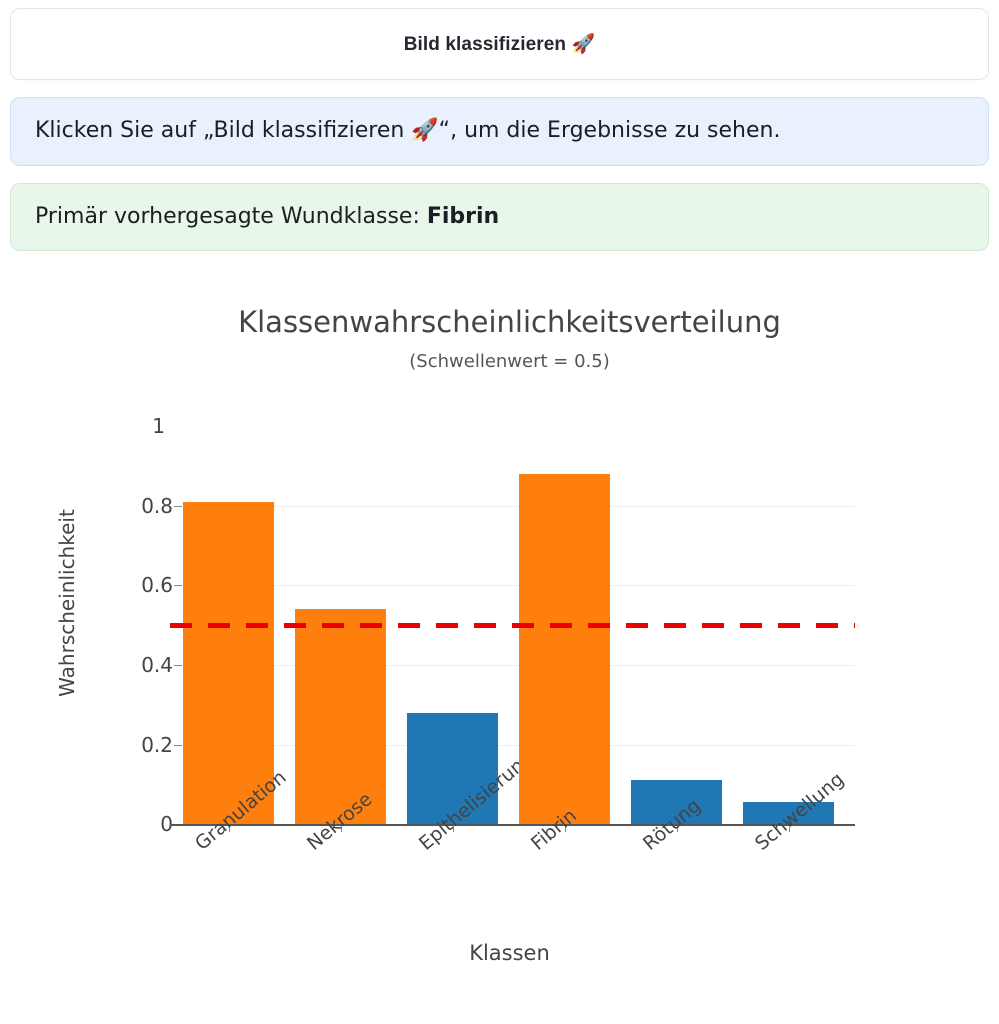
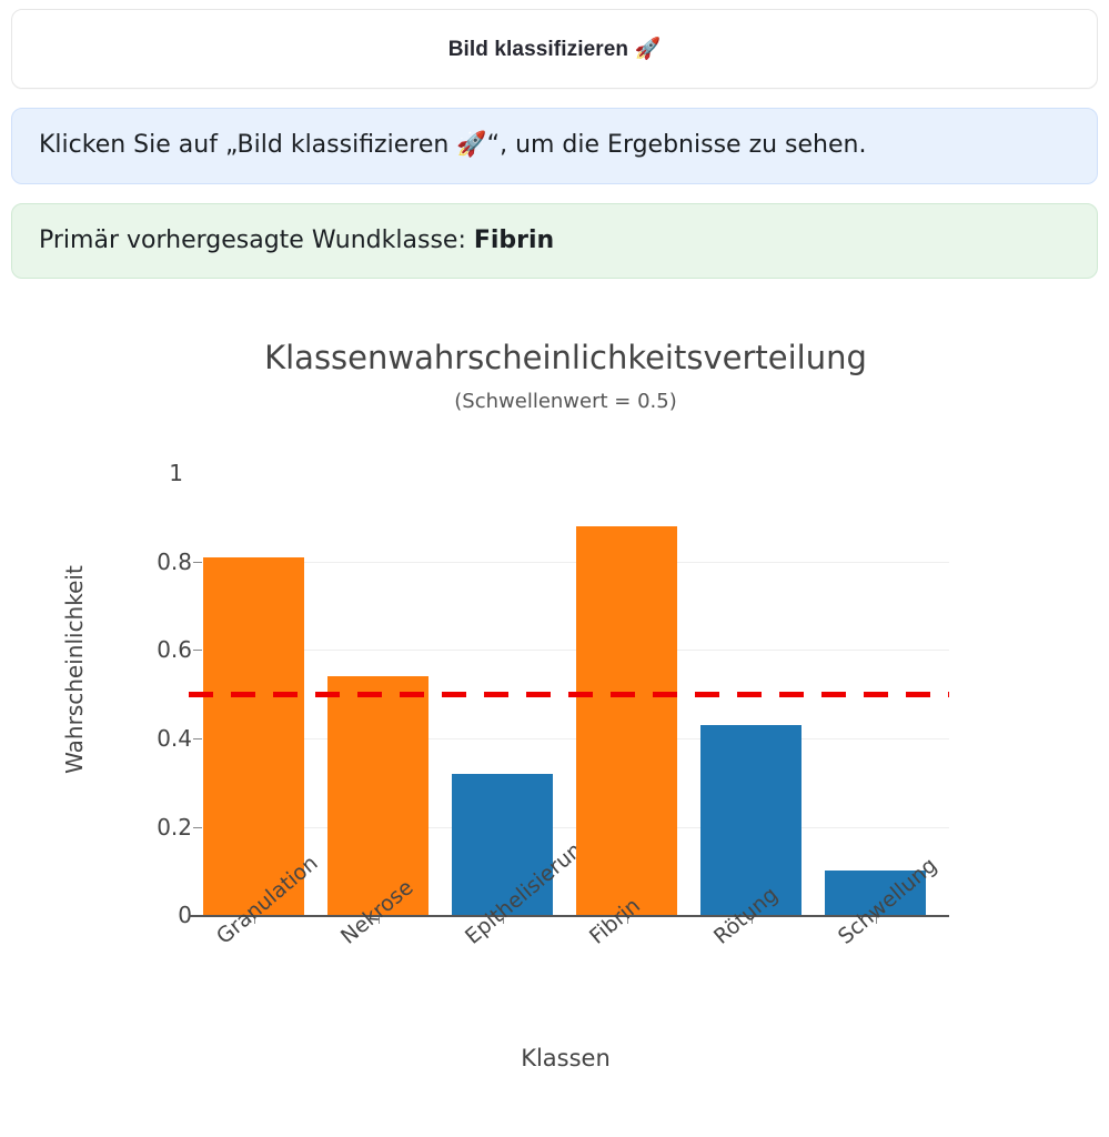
Epithelisierung: 0.28 -> 0.32
Rötung: 0.11 -> 0.43
Schwellung: 0.06 -> 0.10
